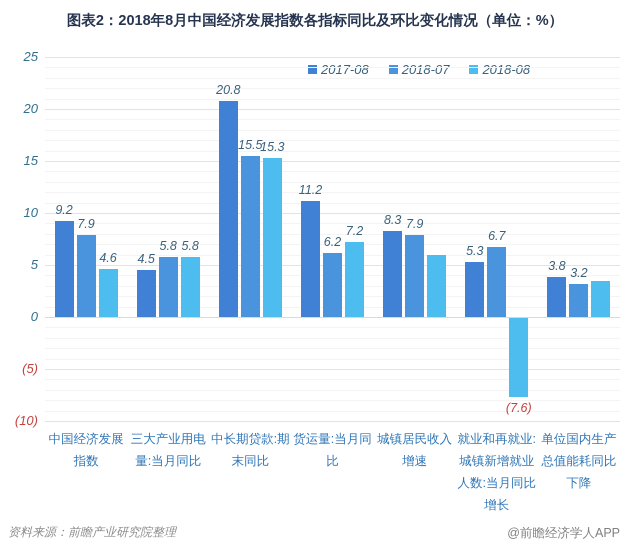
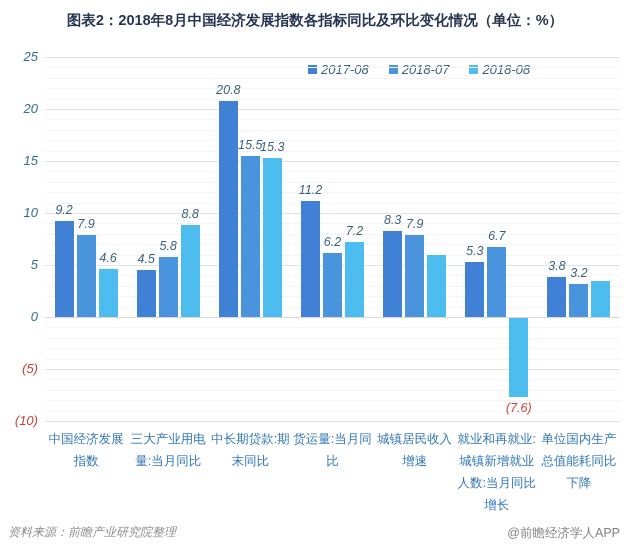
2018-08/三大产业用电量:当月同比: 5.8 -> 8.8
